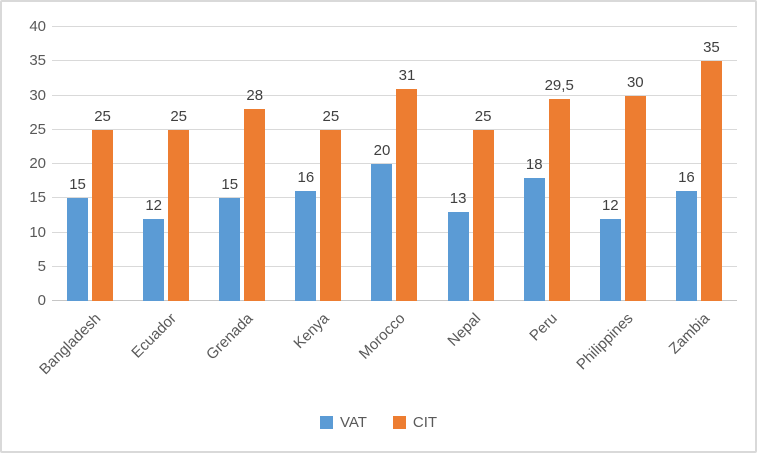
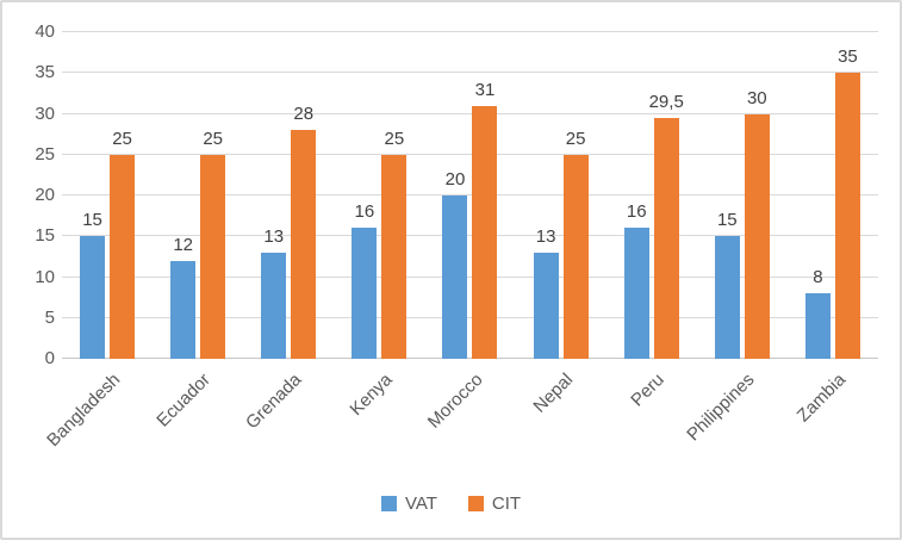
VAT/Grenada: 15 -> 13
VAT/Peru: 18 -> 16
VAT/Philippines: 12 -> 15
VAT/Zambia: 16 -> 8
